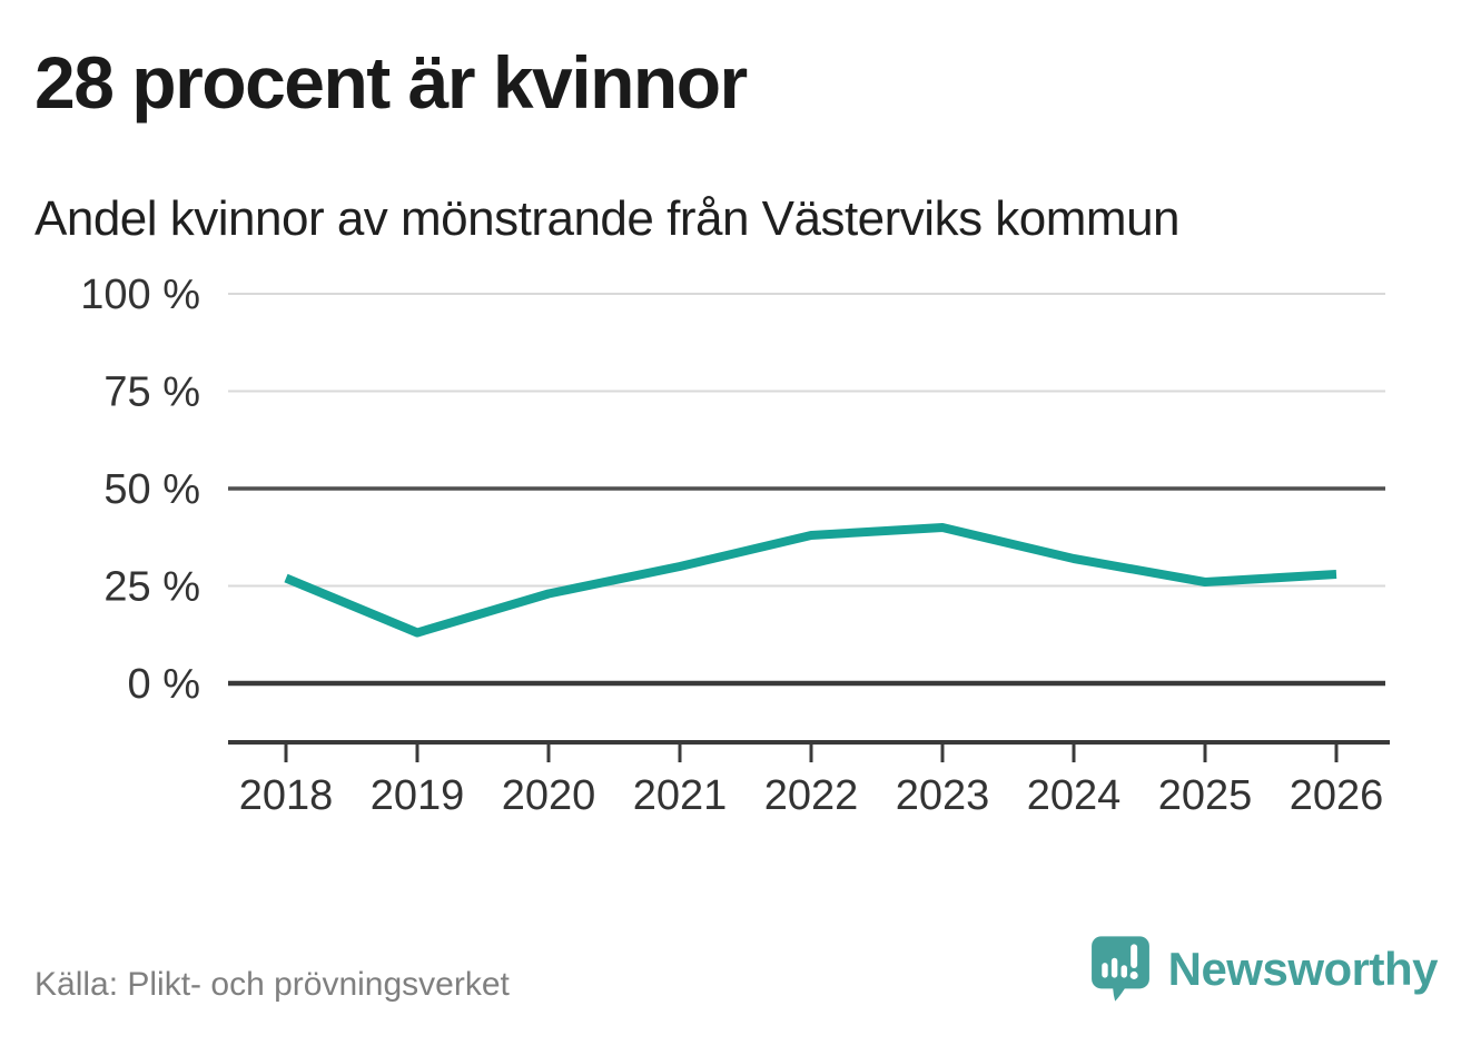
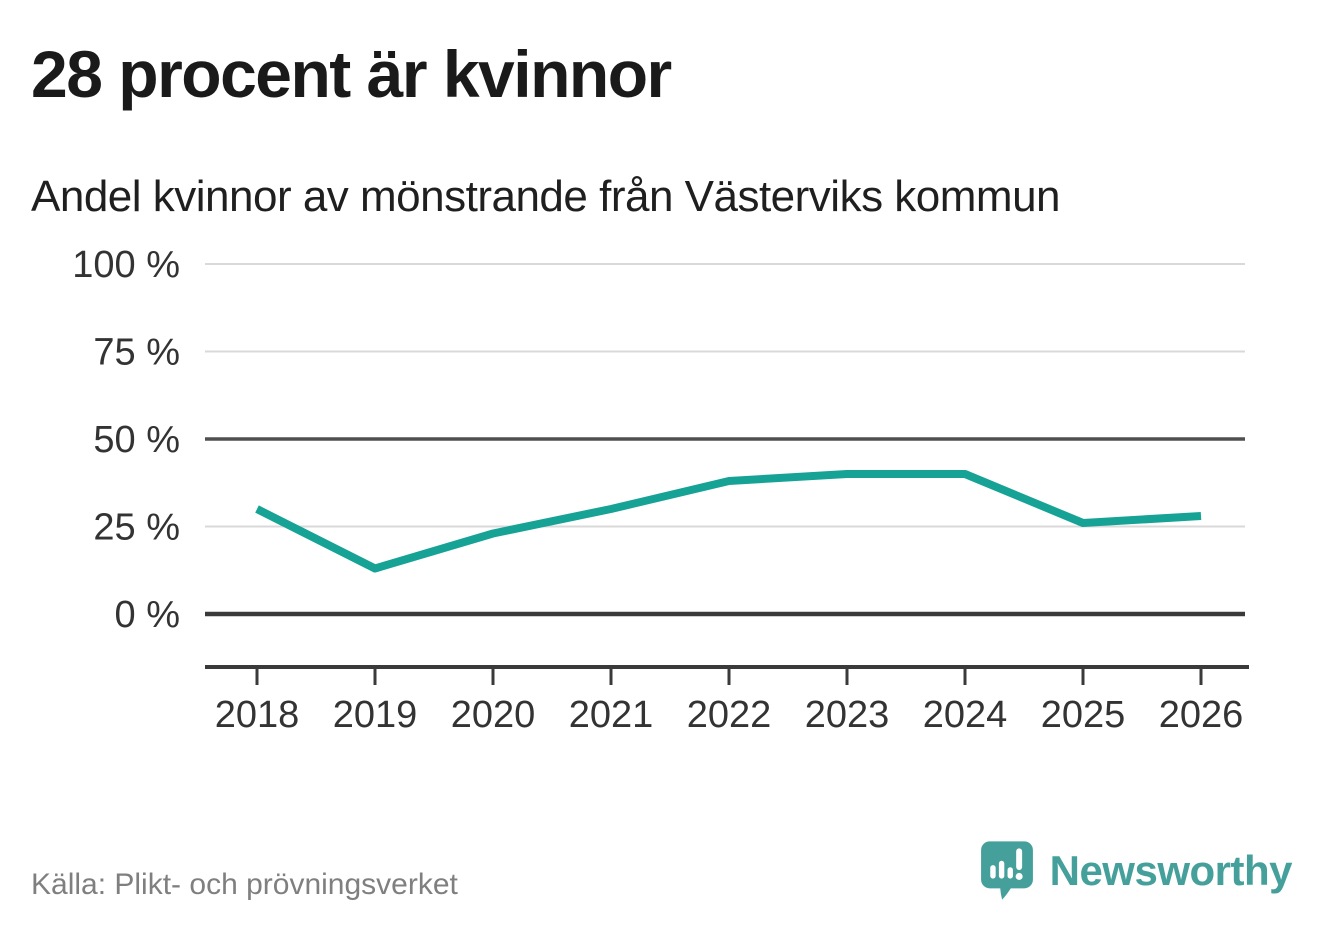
2018: 27% -> 30%
2024: 32% -> 40%
